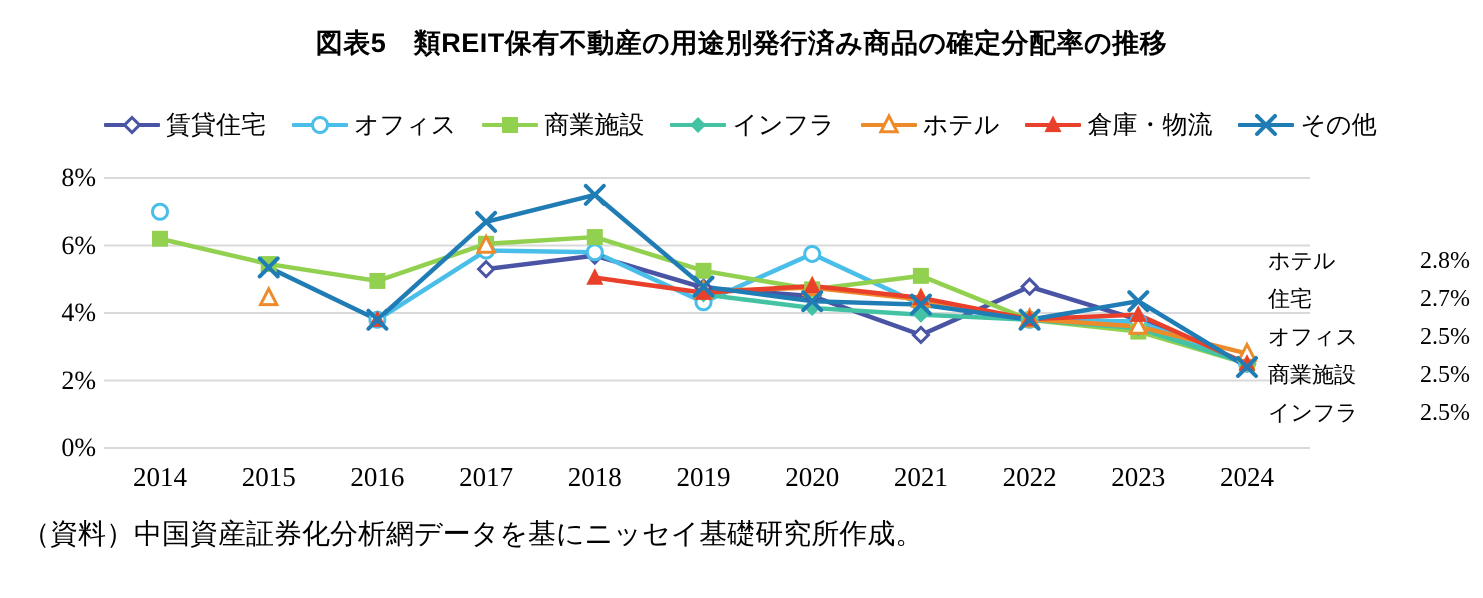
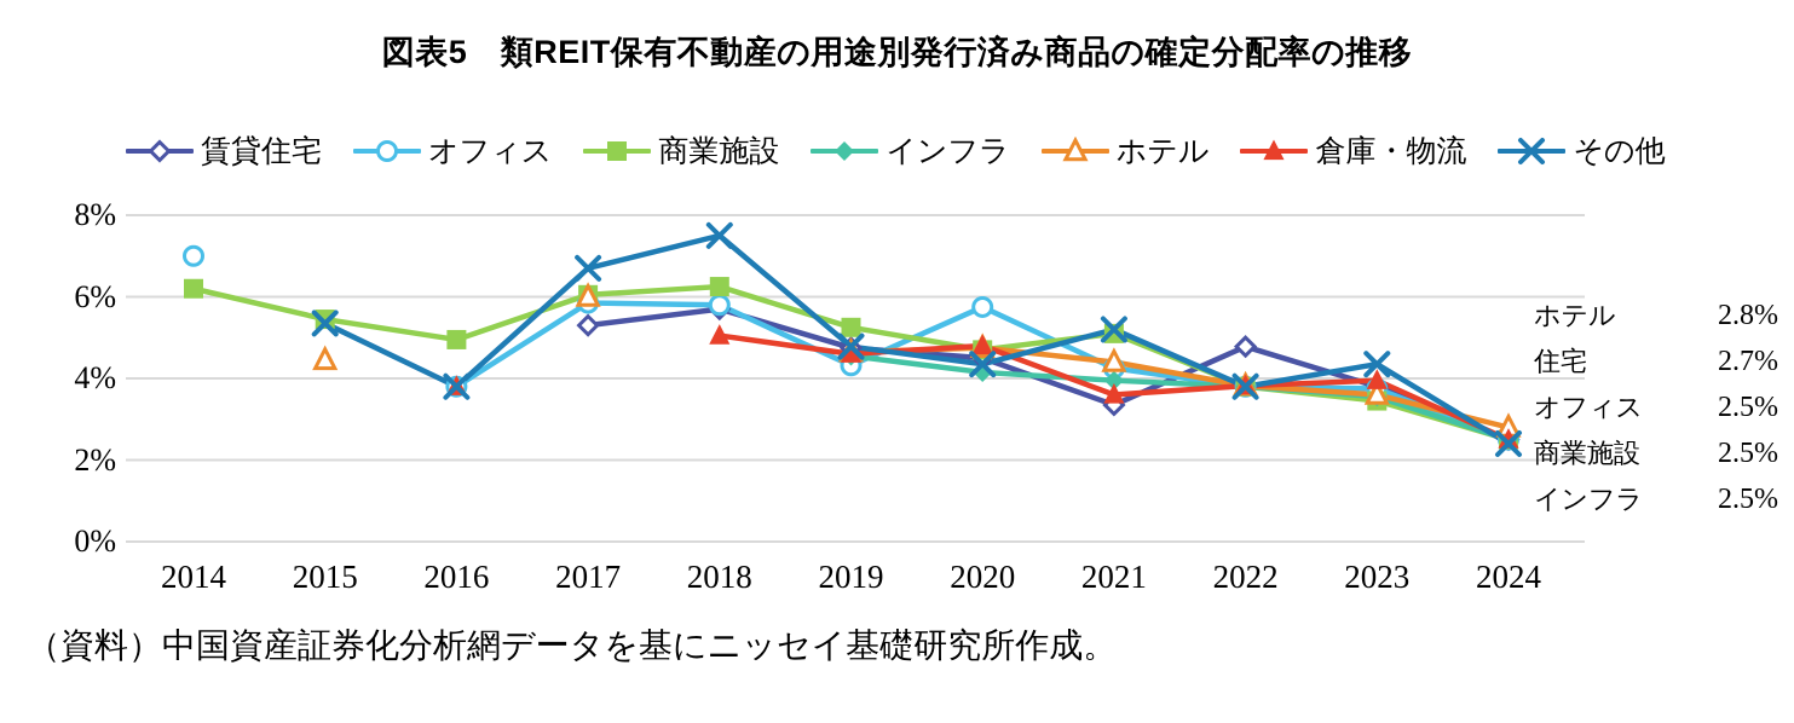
倉庫・物流/2021: 4.5% -> 3.6%
その他/2021: 4.2% -> 5.2%
